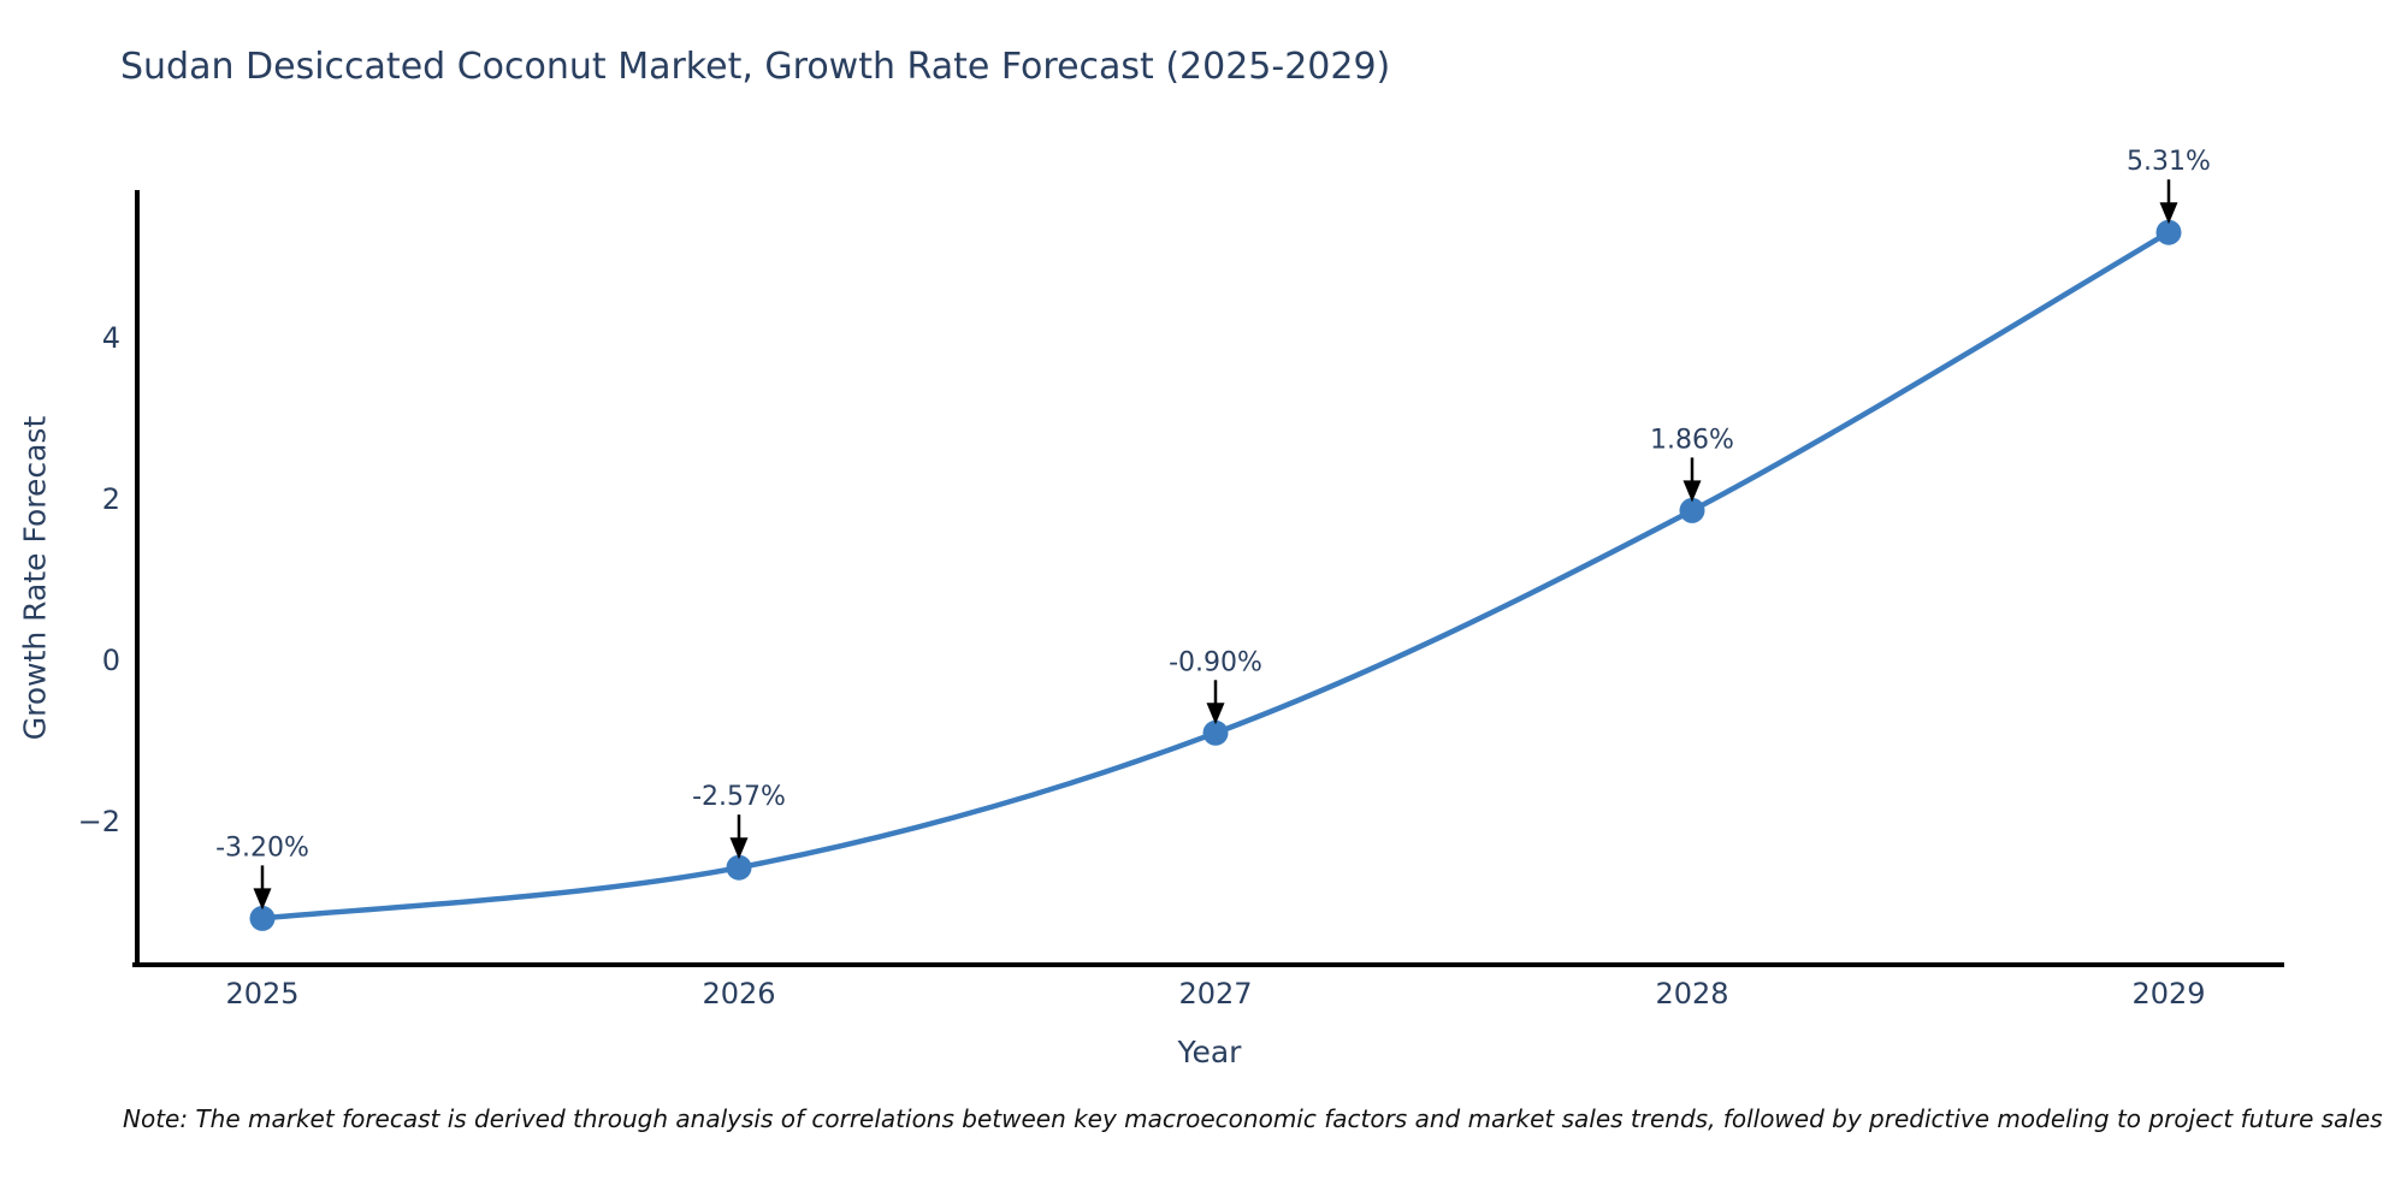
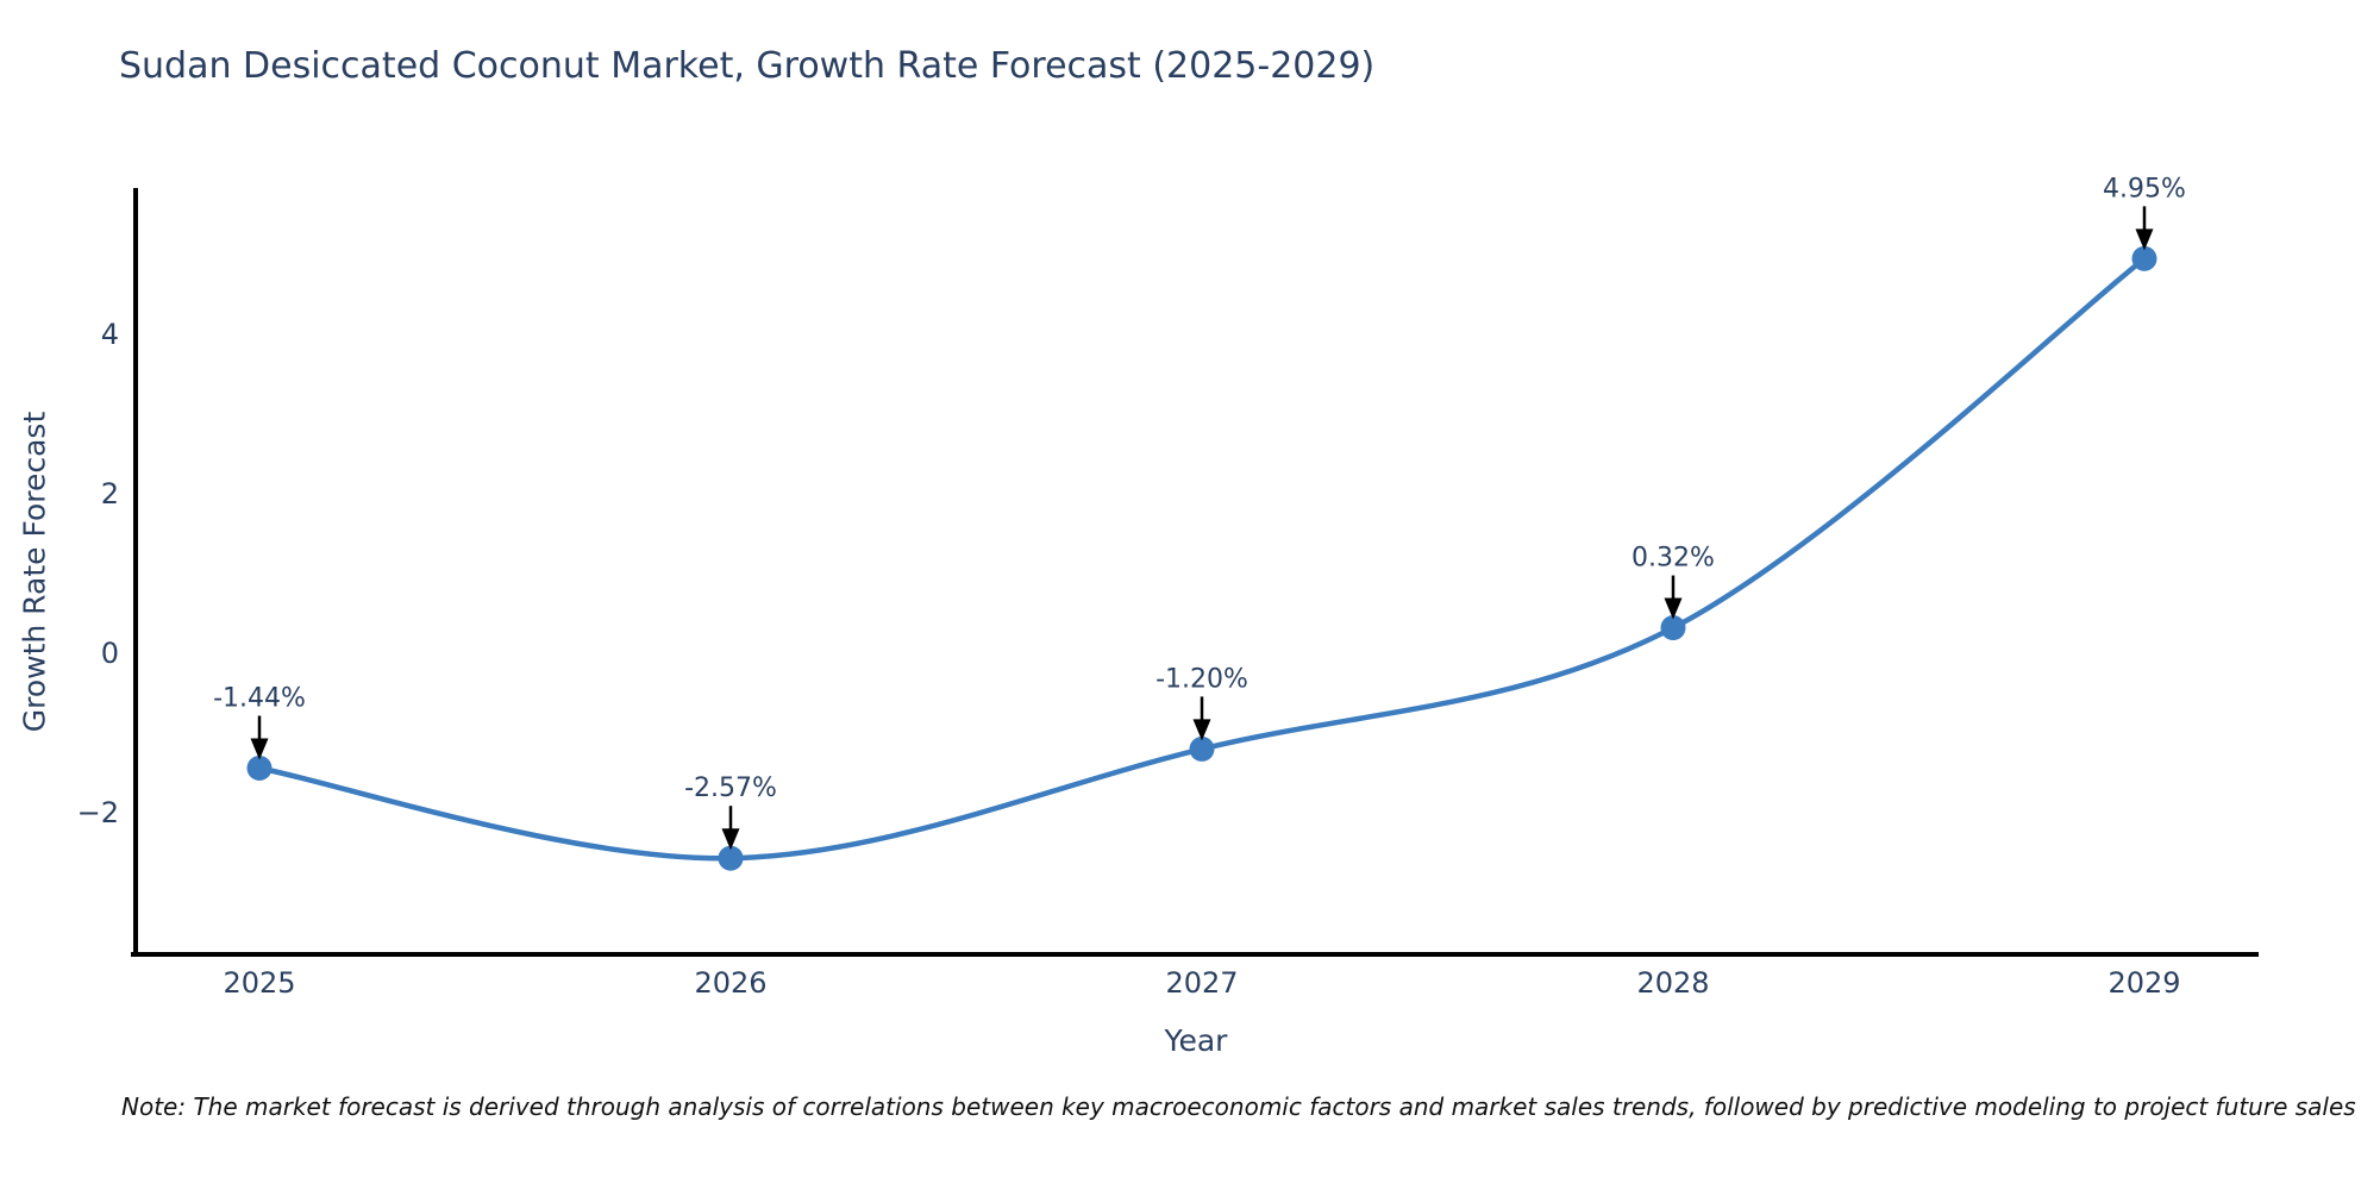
2025: -3.20% -> -1.44%
2027: -0.90% -> -1.20%
2028: 1.86% -> 0.32%
2029: 5.31% -> 4.95%
